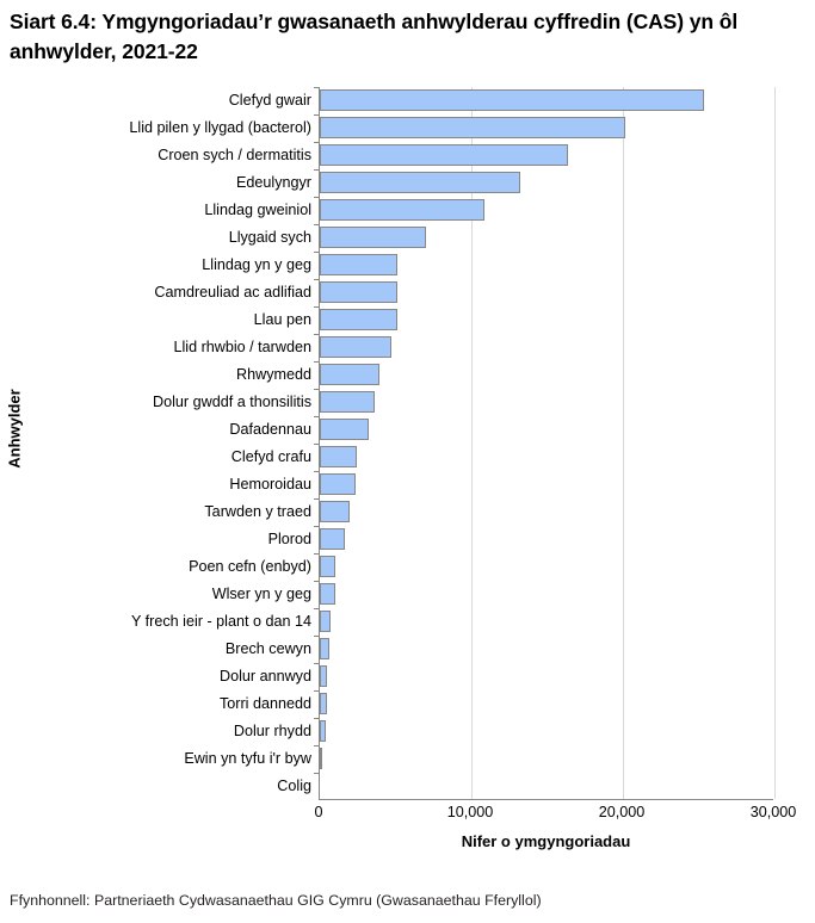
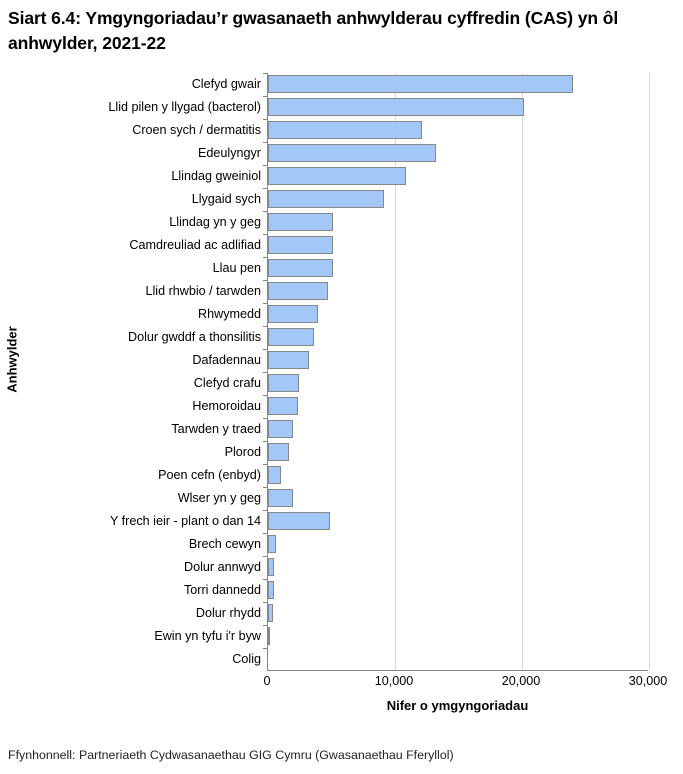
Clefyd gwair: 25400 -> 24000
Croen sych / dermatitis: 16400 -> 12100
Llygaid sych: 7000 -> 9100
Wlser yn y geg: 1000 -> 2000
Y frech ieir - plant o dan 14: 700 -> 4900
